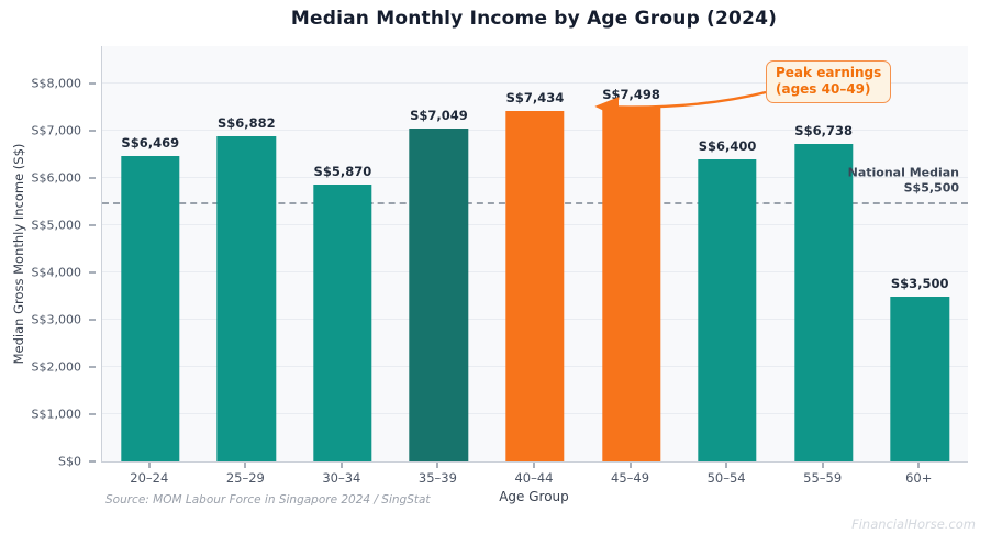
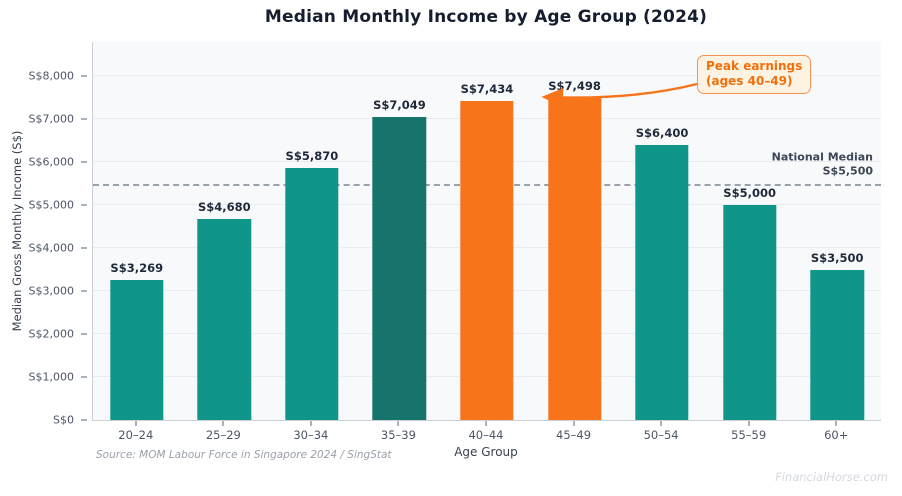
20–24: 6,469 -> 3,269
25–29: 6,882 -> 4,680
55–59: 6,738 -> 5,000
